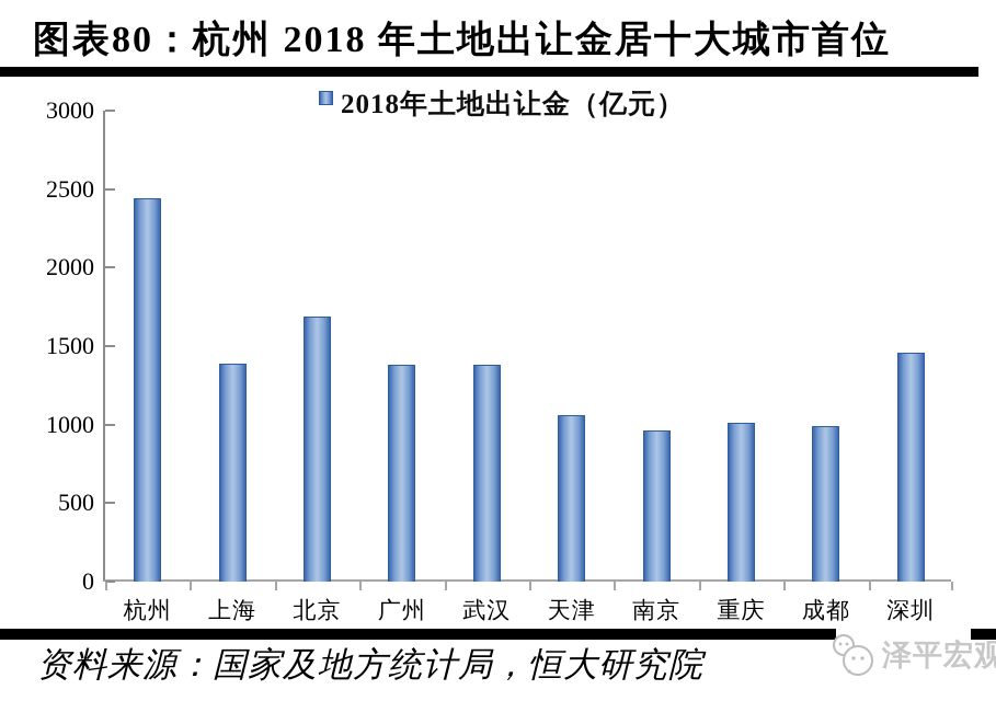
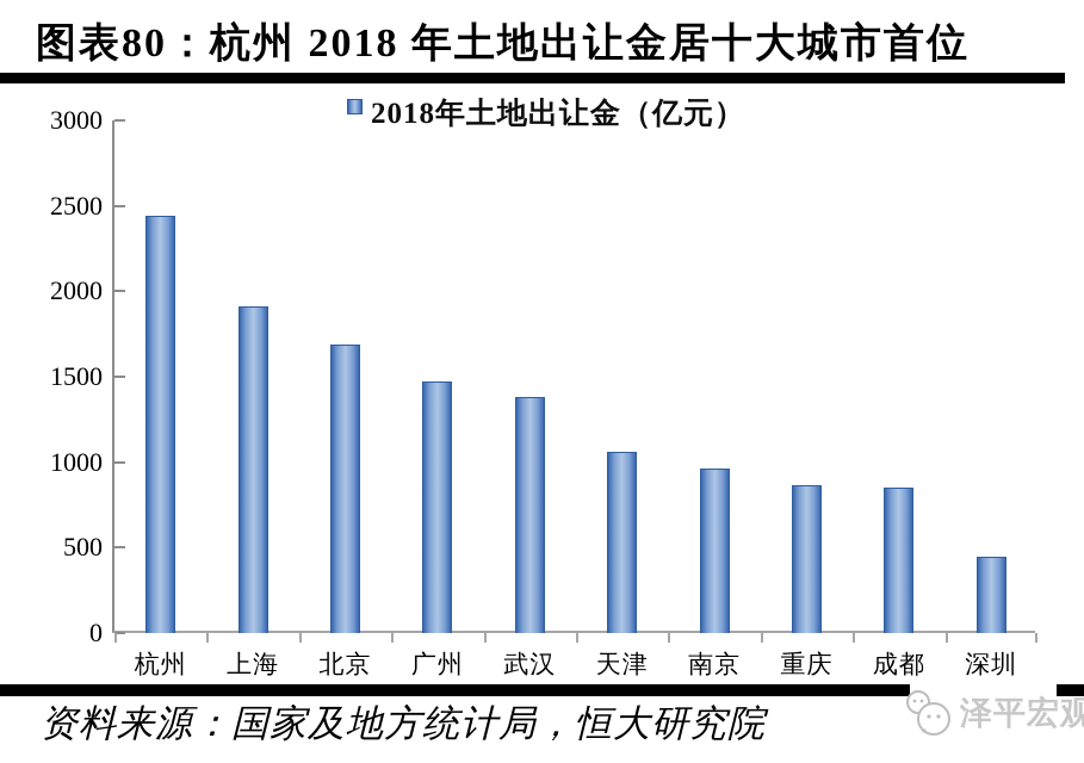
上海: 1390 -> 1910
广州: 1380 -> 1480
重庆: 1010 -> 860
成都: 990 -> 850
深圳: 1460 -> 450
